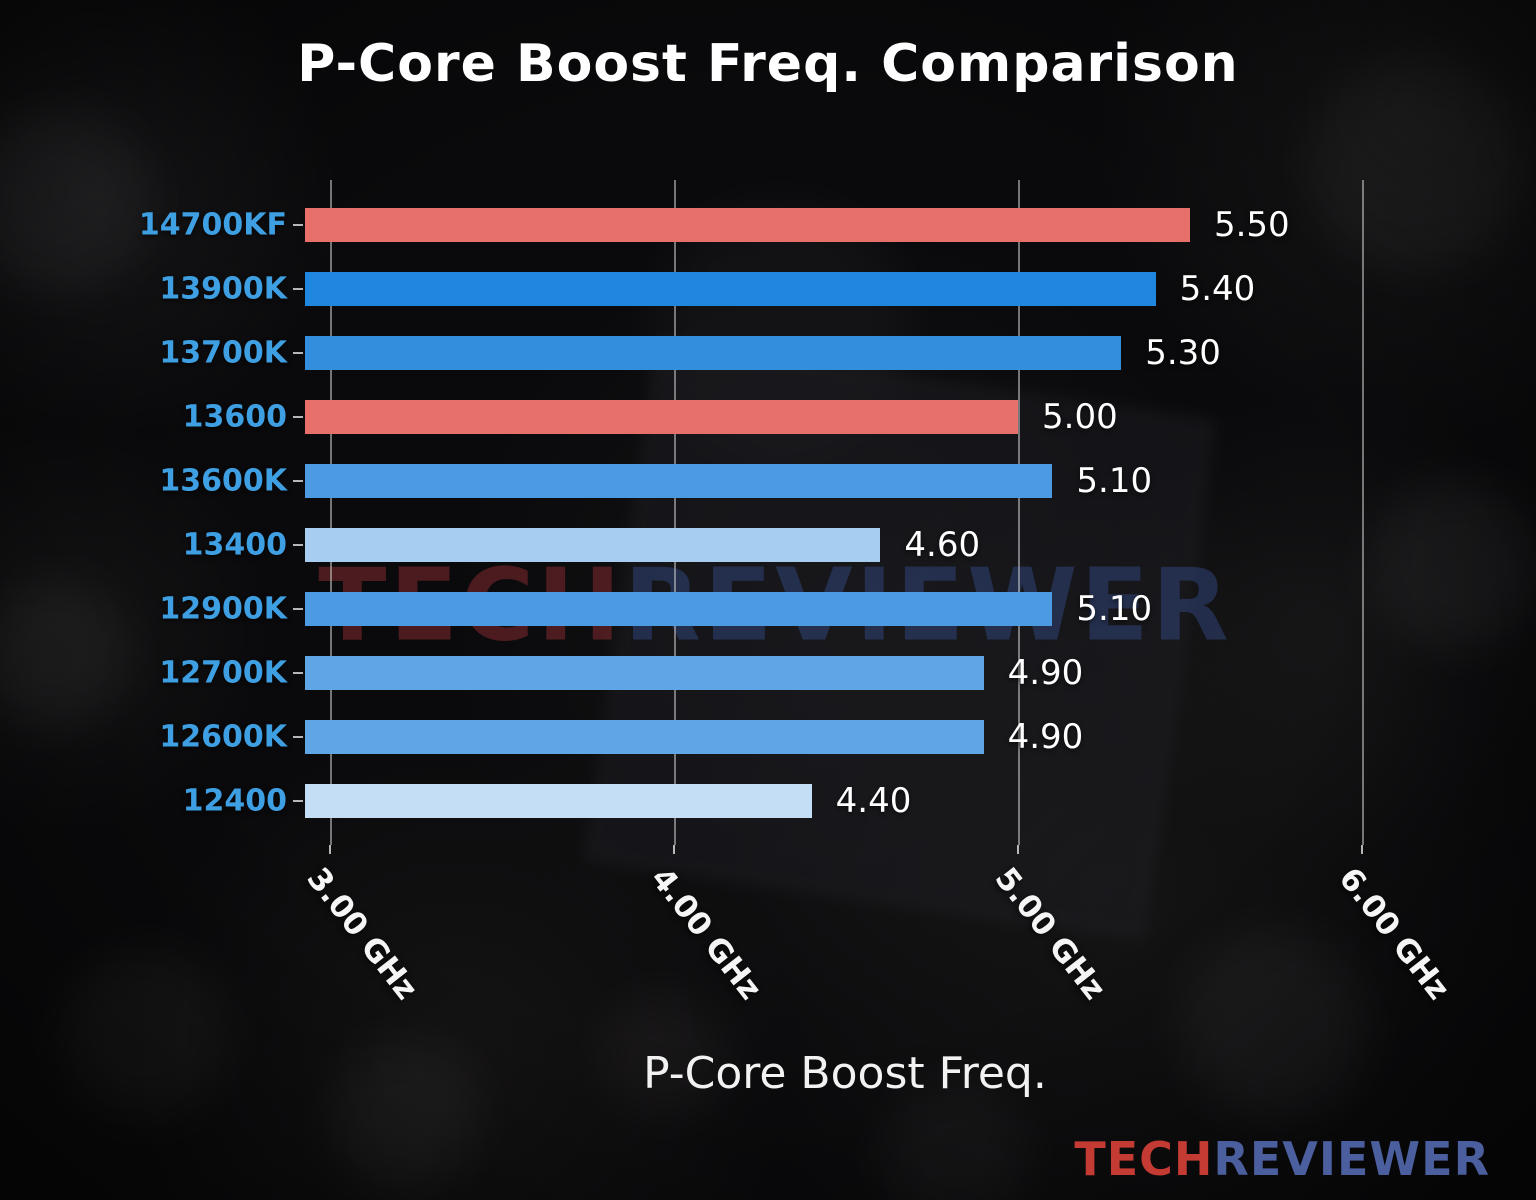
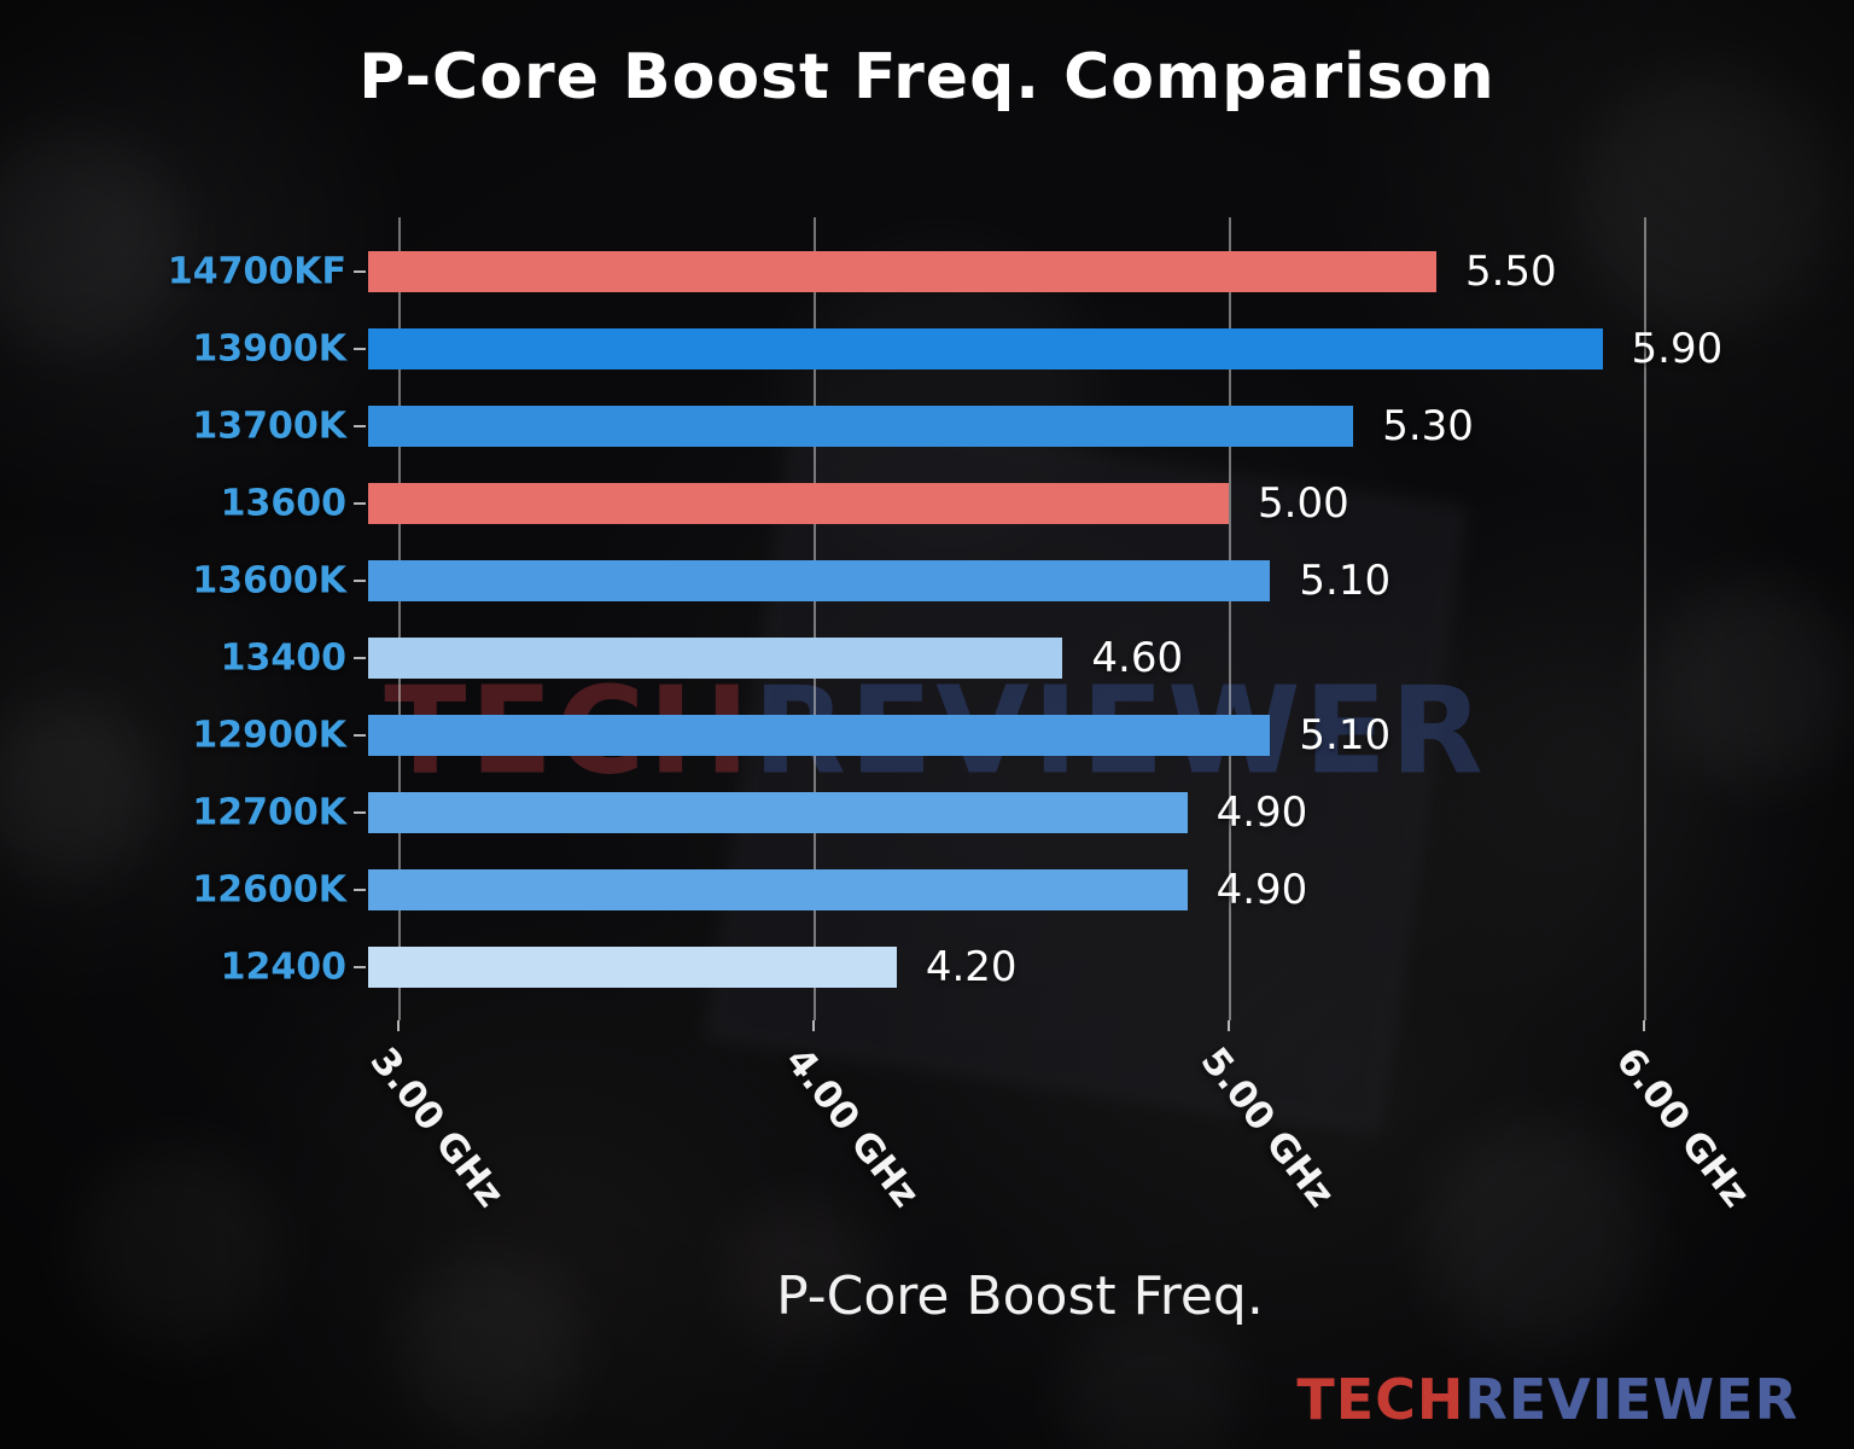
13900K: 5.40 -> 5.90
12400: 4.40 -> 4.20
